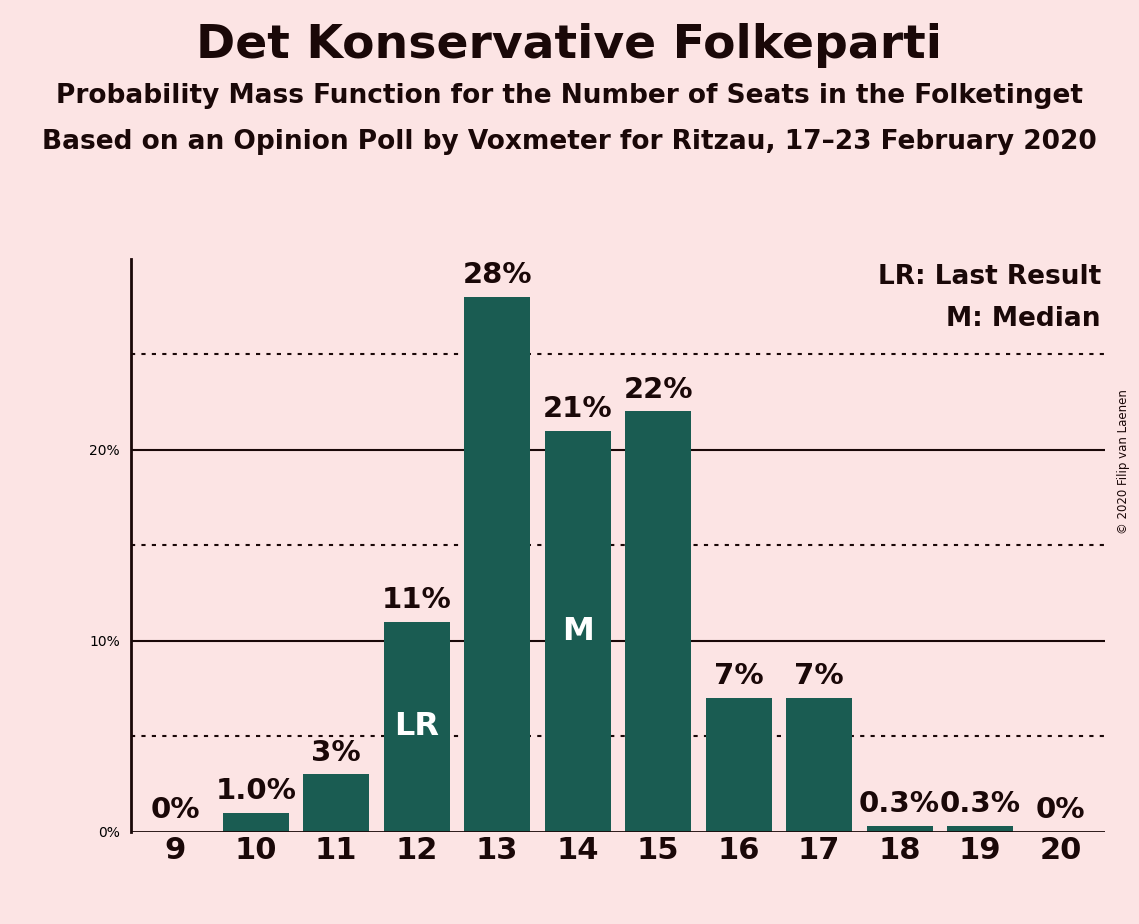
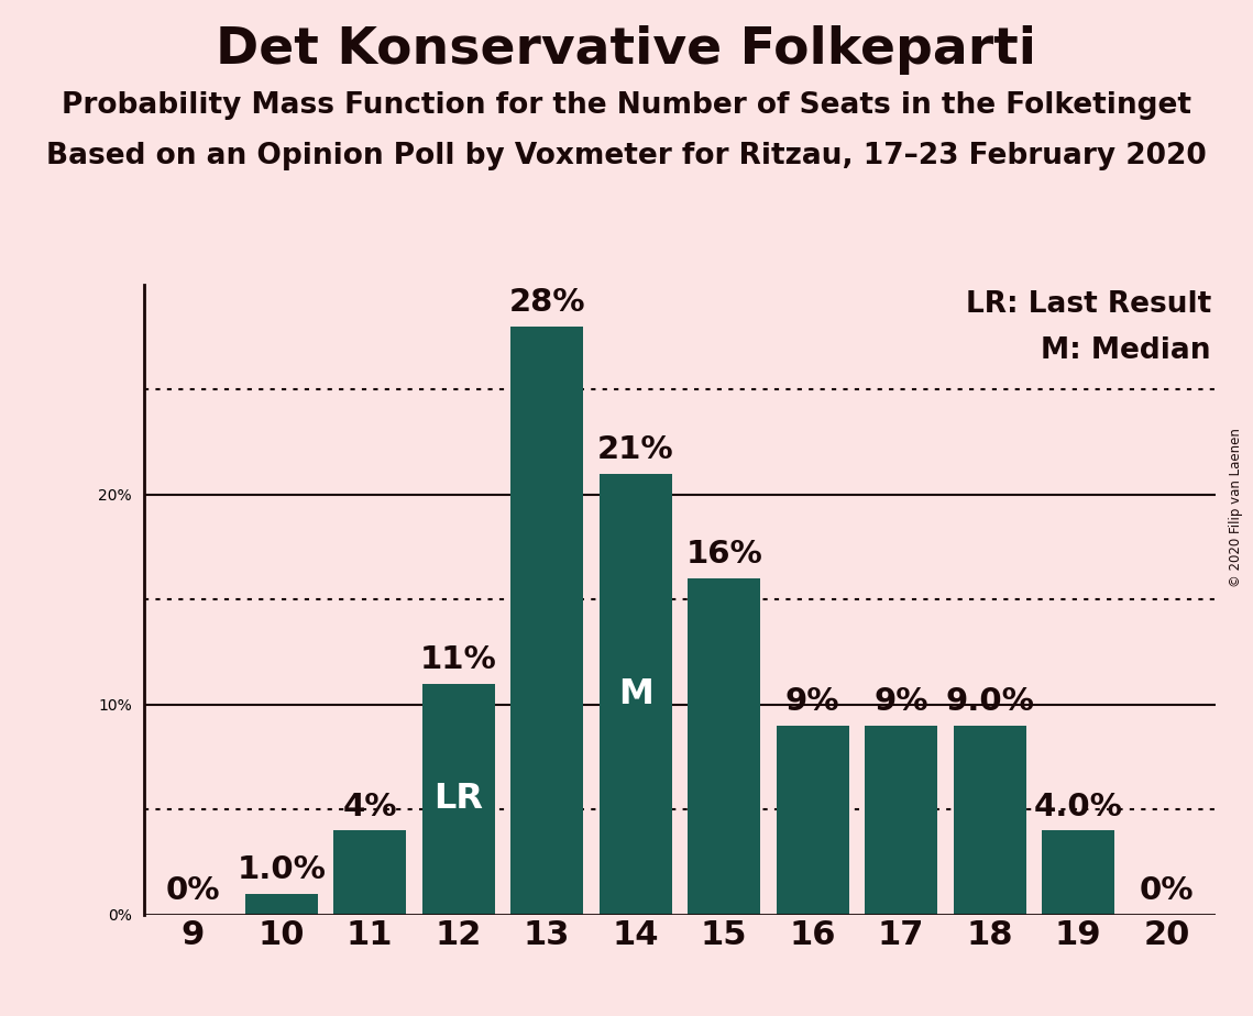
11: 3% -> 4%
15: 22% -> 16%
16: 7% -> 9%
17: 7% -> 9%
18: 0.3% -> 9.0%
19: 0.3% -> 4.0%
